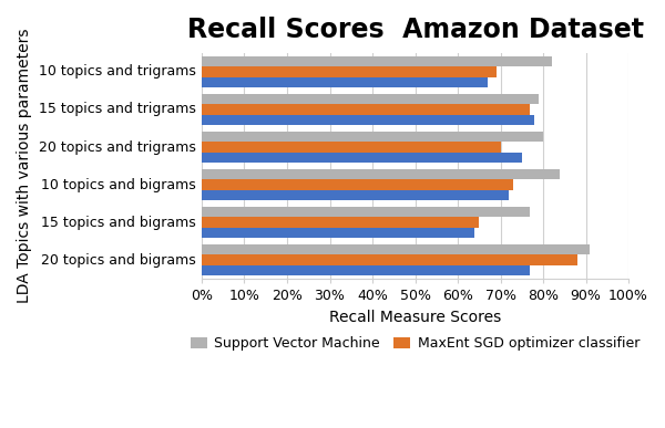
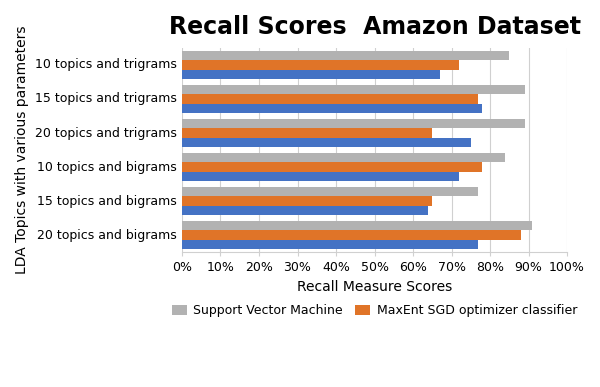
Support Vector Machine/10 topics and trigrams: 82% -> 85%
MaxEnt SGD optimizer classifier/10 topics and trigrams: 69% -> 72%
Support Vector Machine/15 topics and trigrams: 79% -> 89%
Support Vector Machine/20 topics and trigrams: 80% -> 89%
MaxEnt SGD optimizer classifier/20 topics and trigrams: 70% -> 65%
MaxEnt SGD optimizer classifier/10 topics and bigrams: 73% -> 78%
